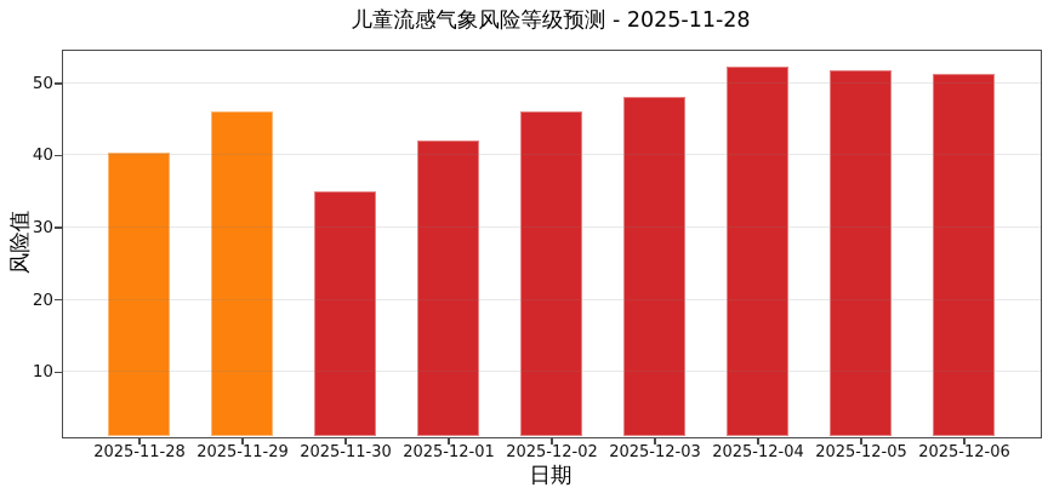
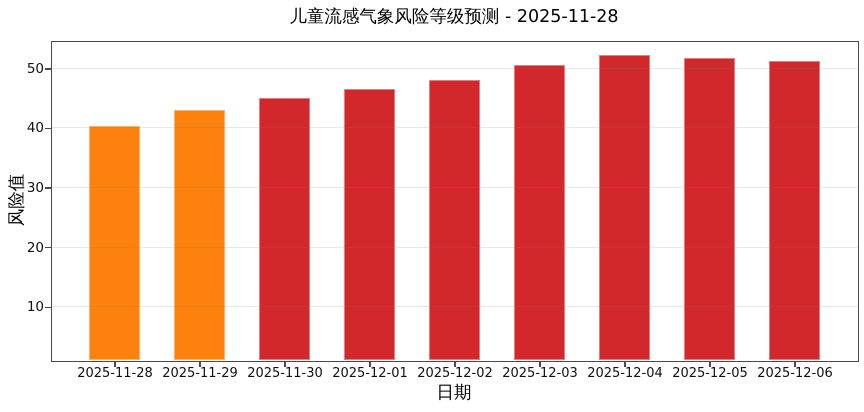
2025-11-29: 46 -> 43
2025-11-30: 35 -> 45
2025-12-01: 42 -> 47
2025-12-02: 46 -> 48
2025-12-03: 48 -> 50
